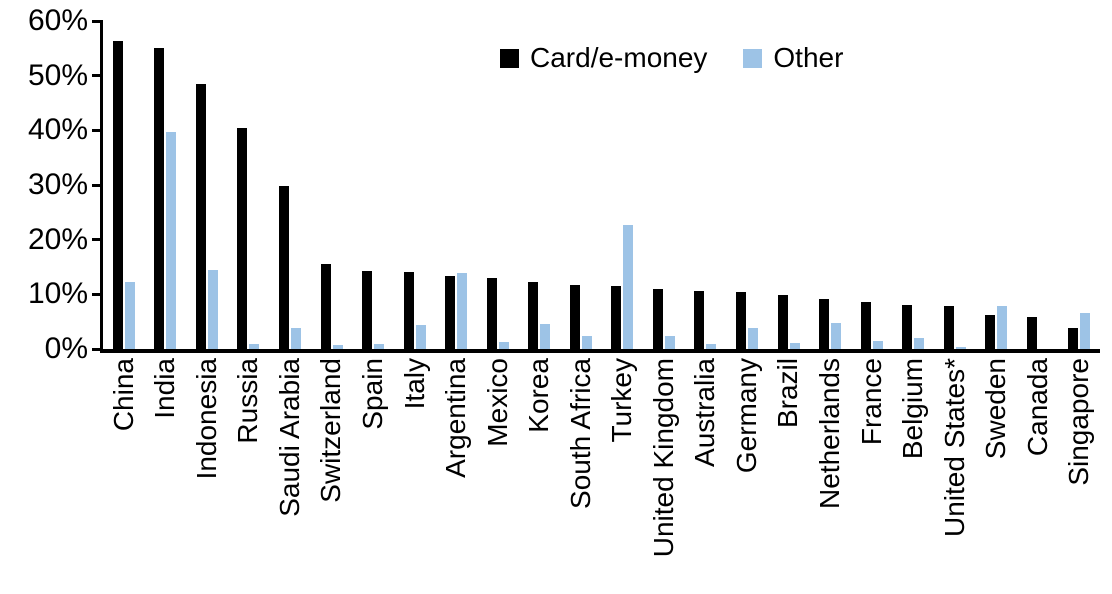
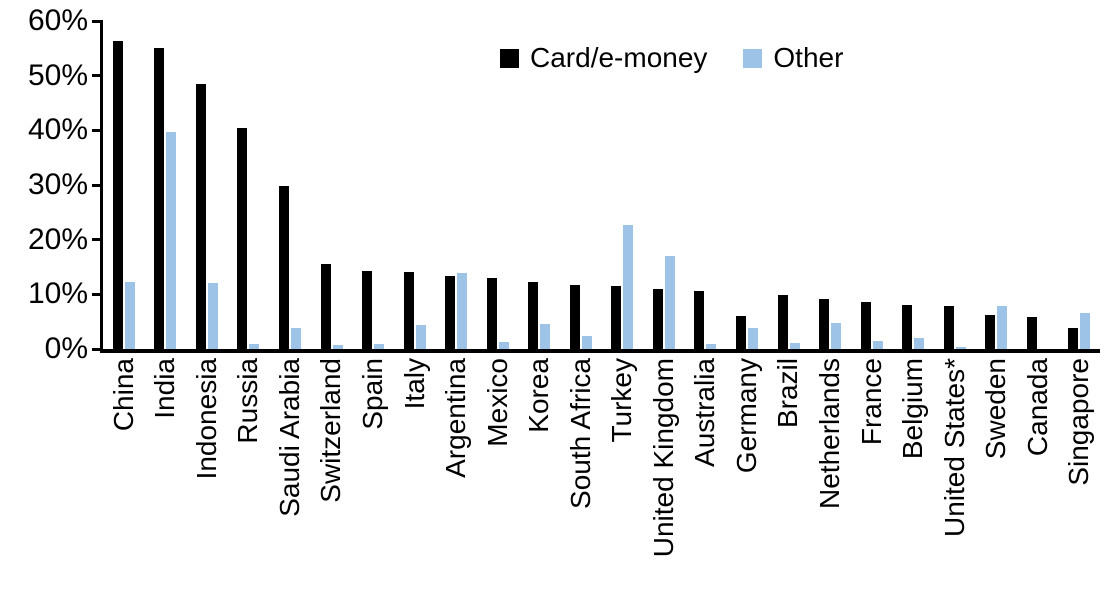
Other/Indonesia: 14% -> 12%
Other/United Kingdom: 2% -> 17%
Card/e-money/Germany: 10% -> 6%
